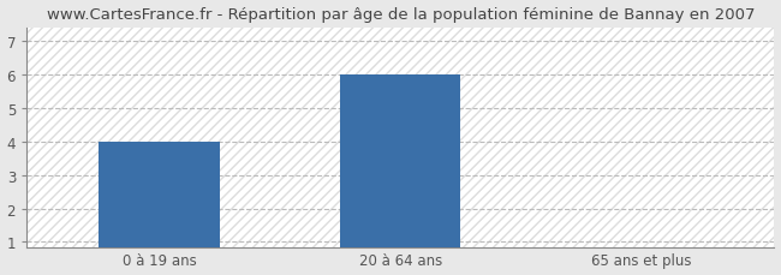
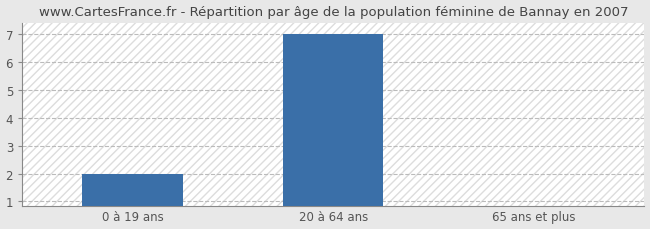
0 à 19 ans: 4.0 -> 2.0
20 à 64 ans: 6.0 -> 7.0
